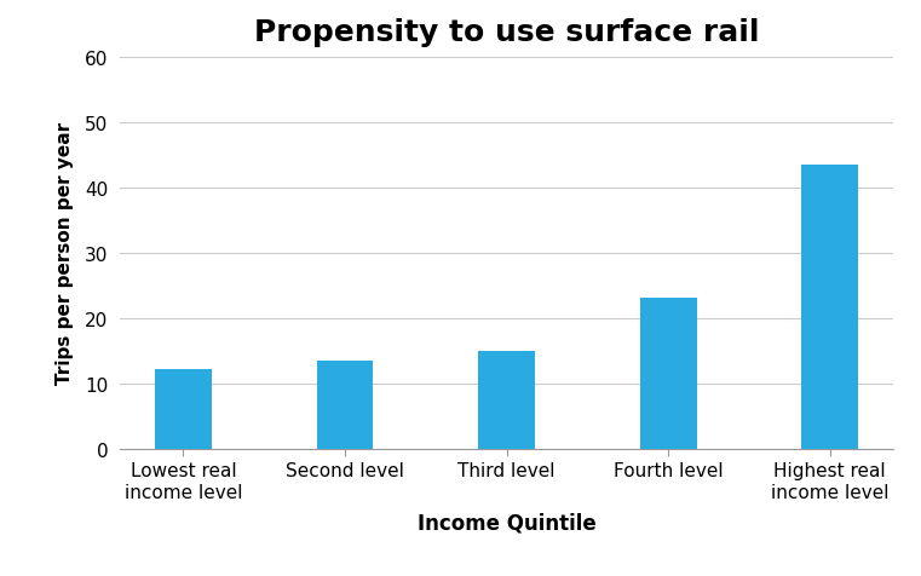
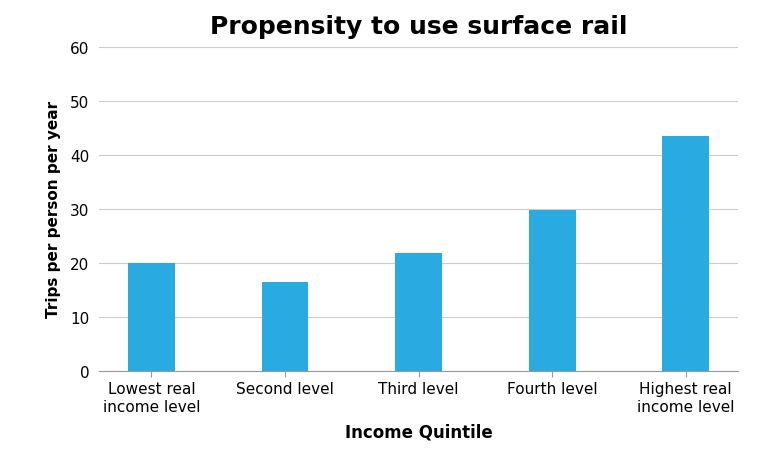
Lowest real income level: 12.2 -> 20.0
Second level: 13.5 -> 16.4
Third level: 15.0 -> 21.8
Fourth level: 23.2 -> 29.8
